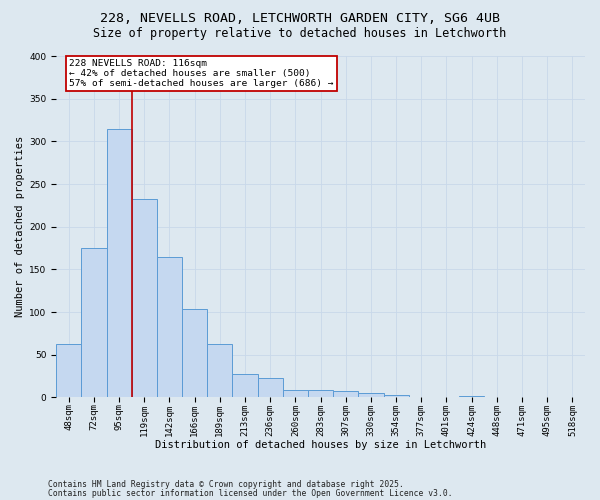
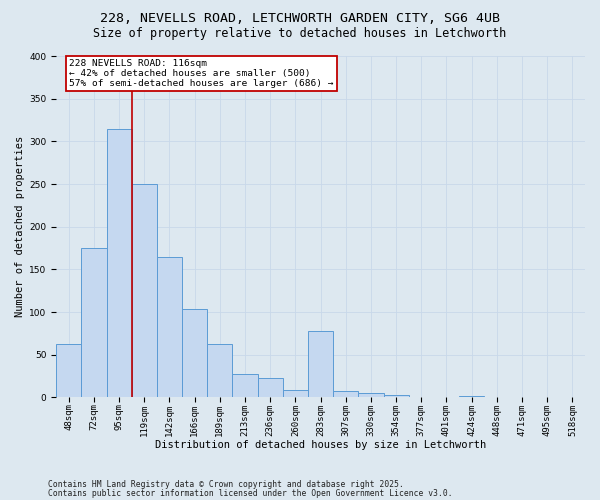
119sqm: 232 -> 250
283sqm: 9 -> 78
